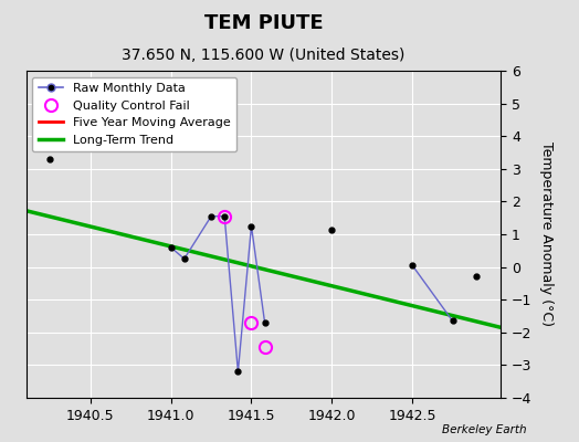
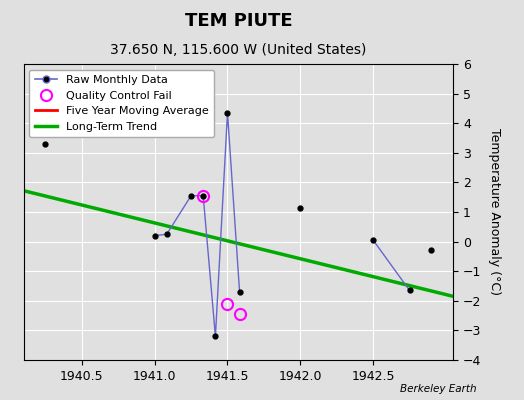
Raw Monthly Data/1941.0: 0.60 -> 0.20
Raw Monthly Data/1941.5: 1.25 -> 4.35
Quality Control Fail/1941.5: -1.70 -> -2.10
